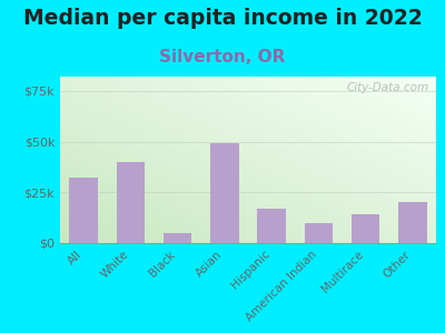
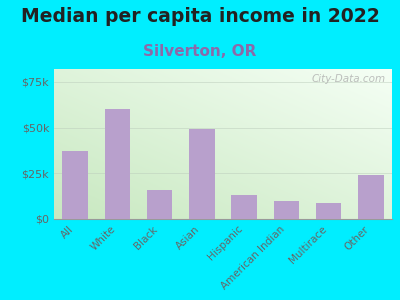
All: $32k -> $37k
White: $40k -> $60k
Black: $5k -> $16k
Hispanic: $17k -> $13k
Multirace: $14k -> $9k
Other: $20k -> $24k
